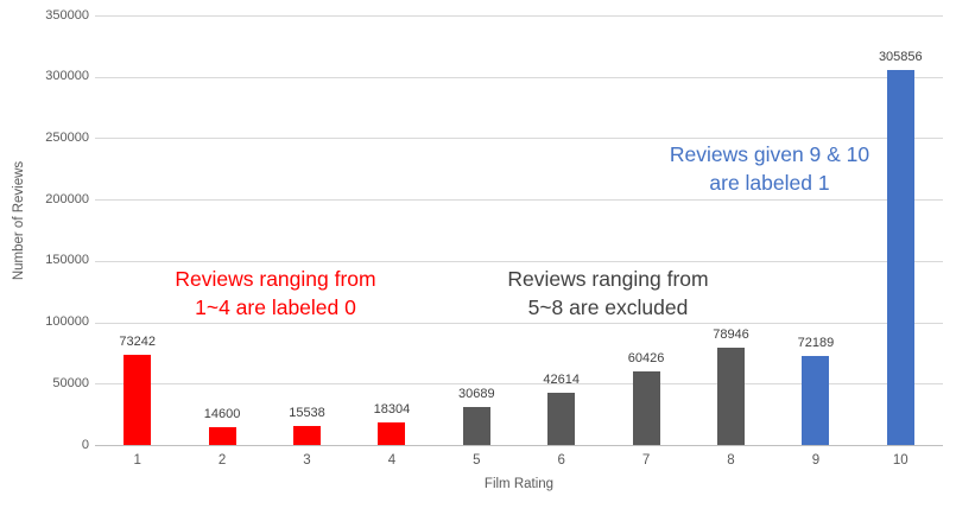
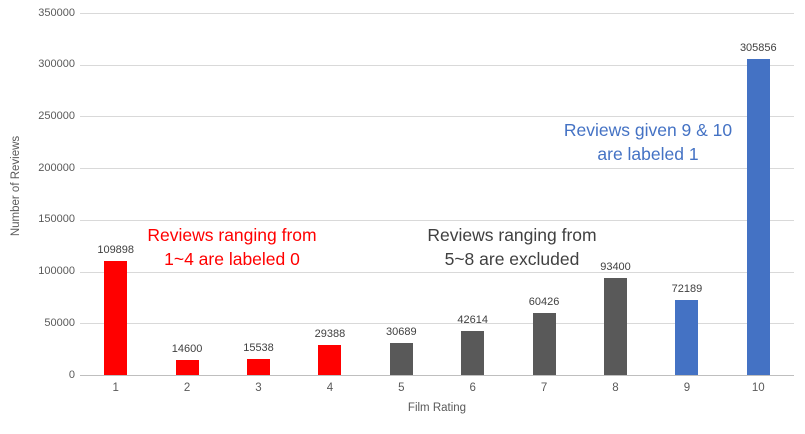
1: 73242 -> 109898
4: 18304 -> 29388
8: 78946 -> 93400
